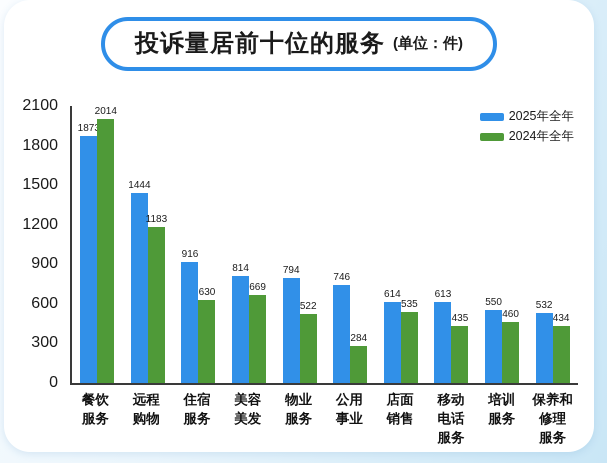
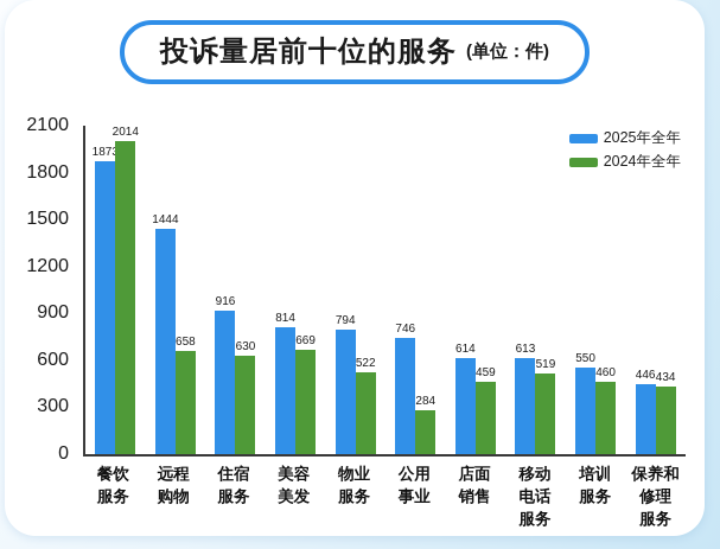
2024年全年/远程购物: 1183 -> 658
2024年全年/店面销售: 535 -> 459
2024年全年/移动电话服务: 435 -> 519
2025年全年/保养和修理服务: 532 -> 446
